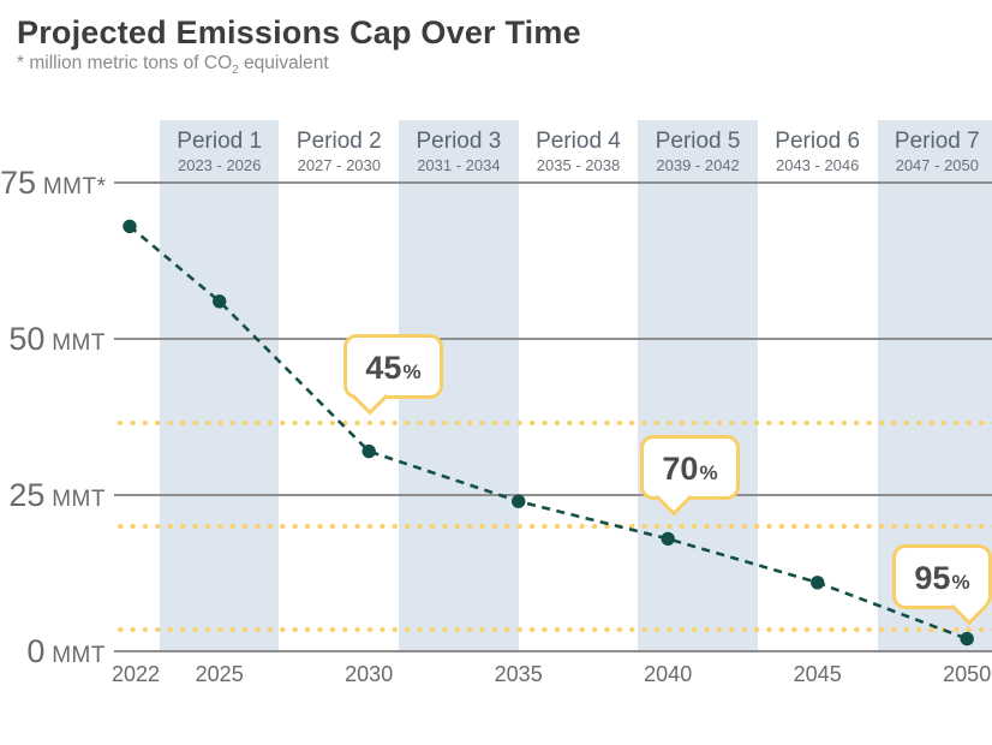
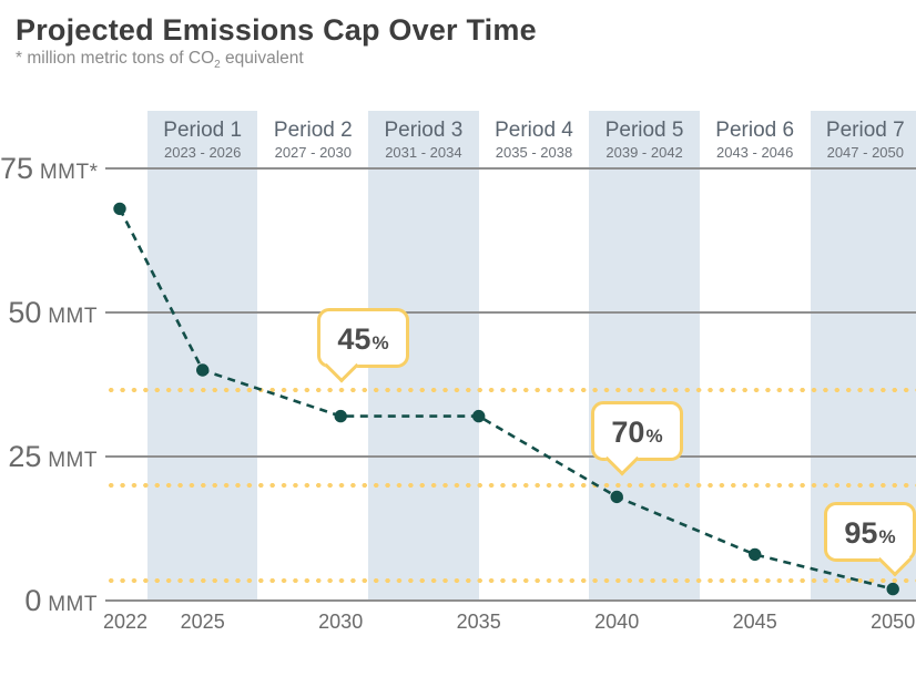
2025: 56 -> 40
2035: 24 -> 32
2045: 11 -> 8
